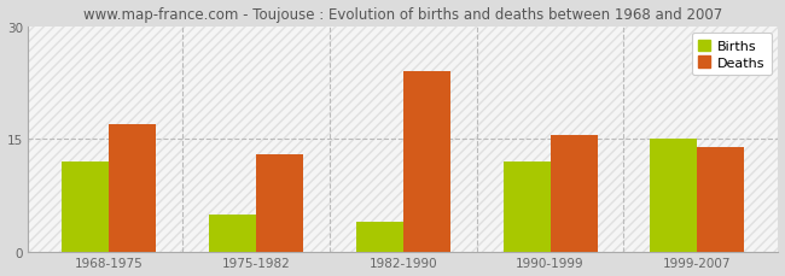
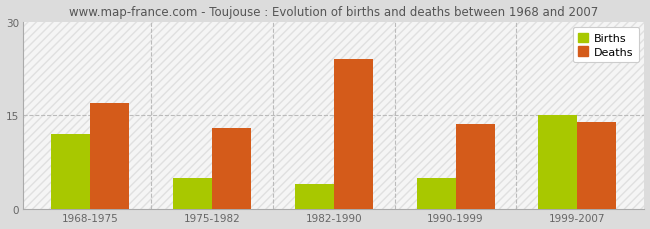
Births/1990-1999: 12 -> 5
Deaths/1990-1999: 15.5 -> 13.6
